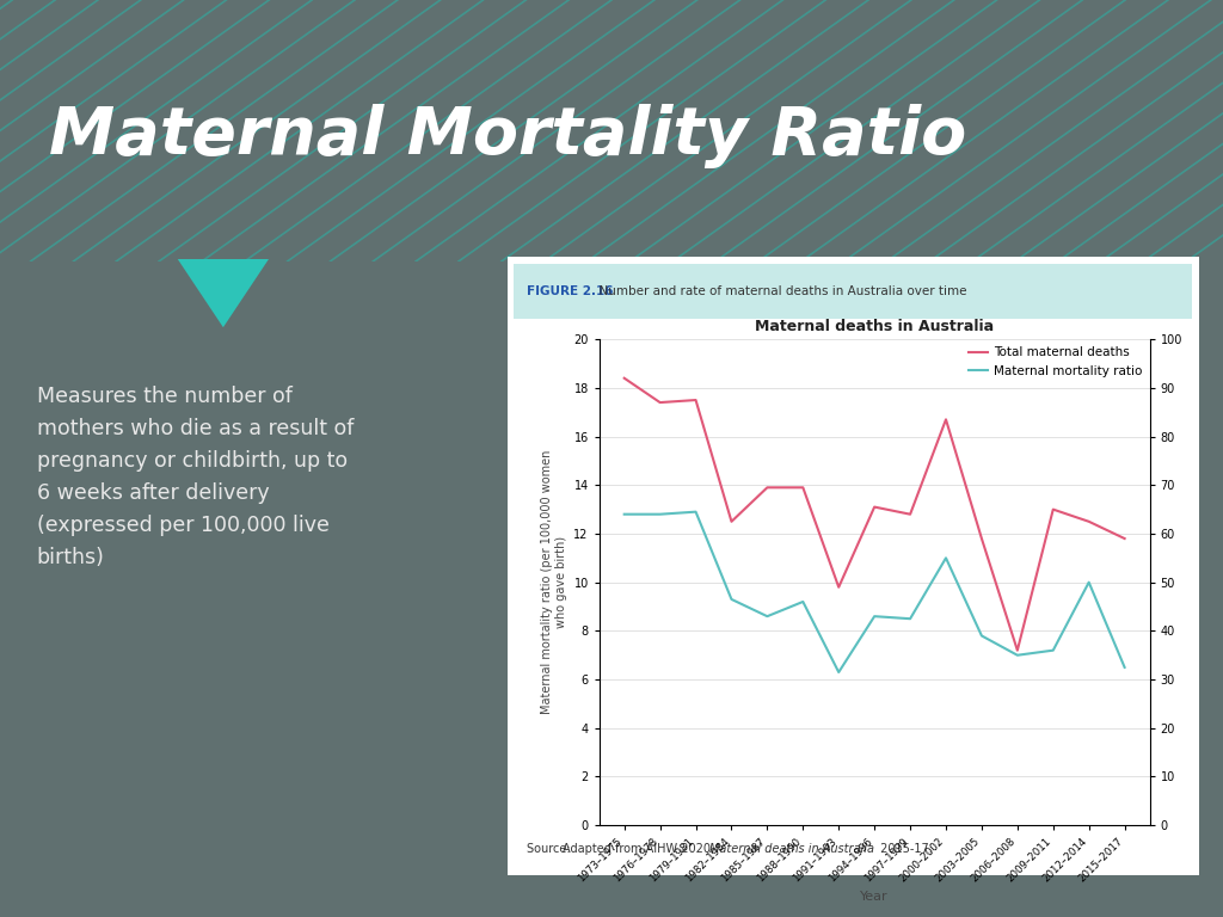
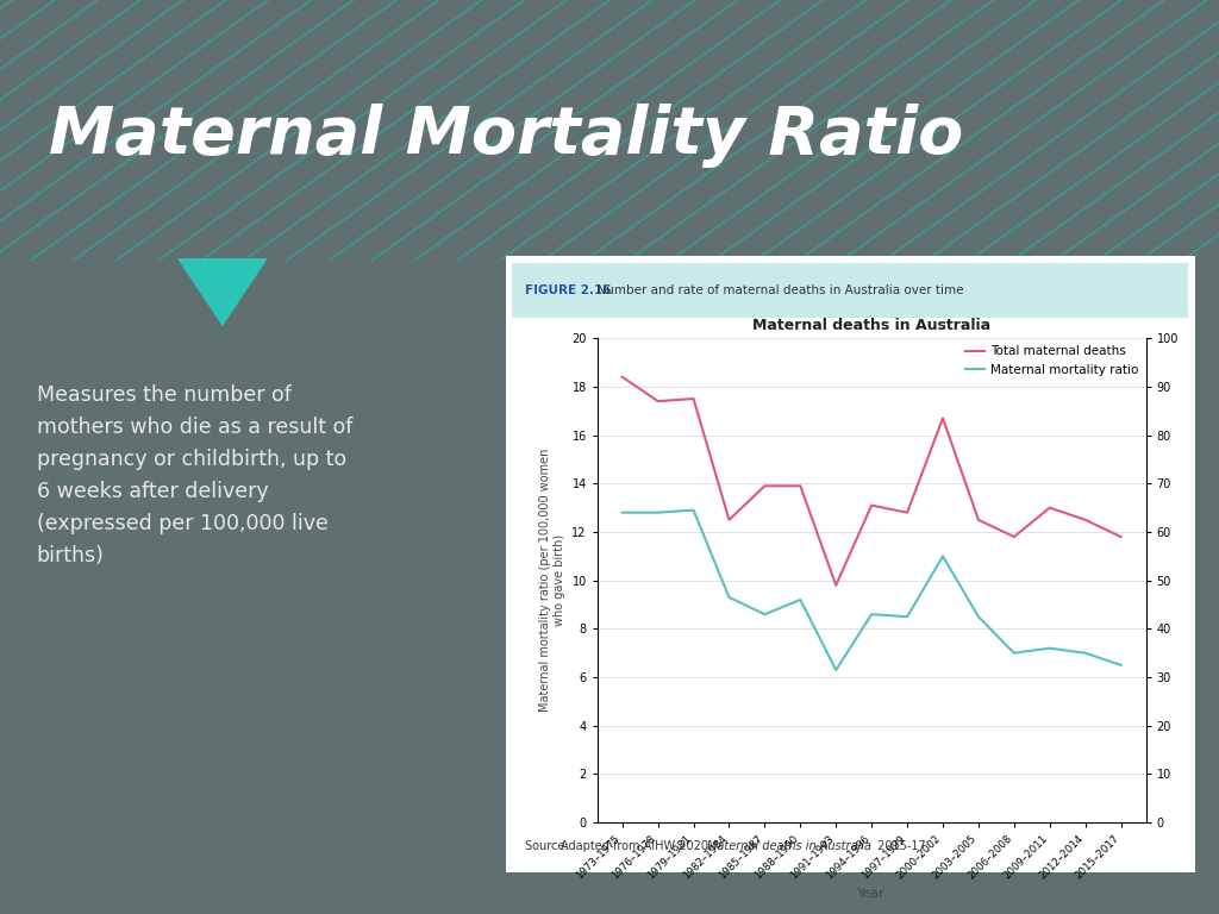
Total maternal deaths/2003–2005: 11.8 -> 12.5
Maternal mortality ratio/2003–2005: 7.8 -> 8.5
Total maternal deaths/2006–2008: 7.2 -> 11.8
Maternal mortality ratio/2012–2014: 10.0 -> 7.0
